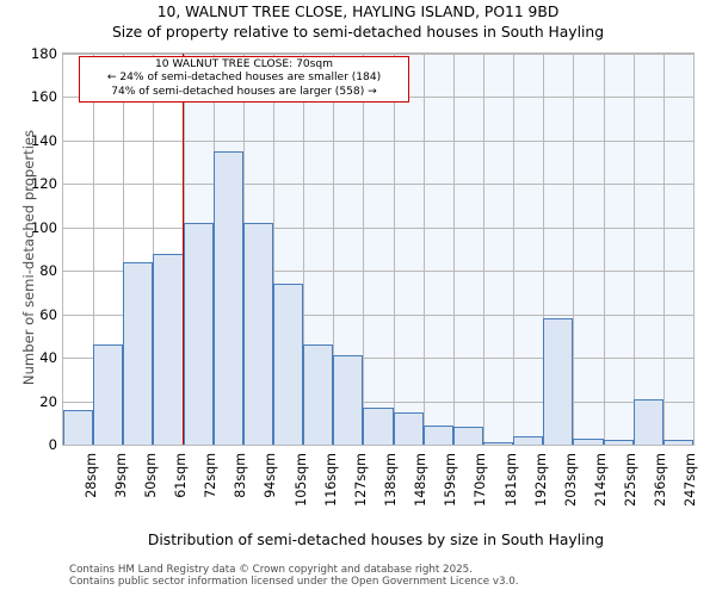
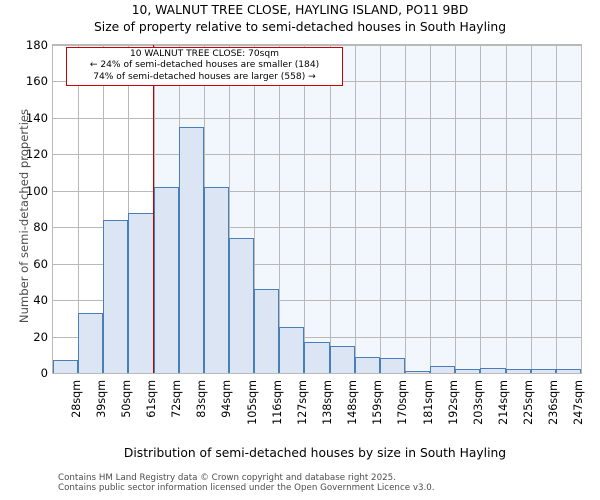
28sqm: 16 -> 7
39sqm: 46 -> 33
127sqm: 41 -> 25
203sqm: 58 -> 2
236sqm: 21 -> 2
